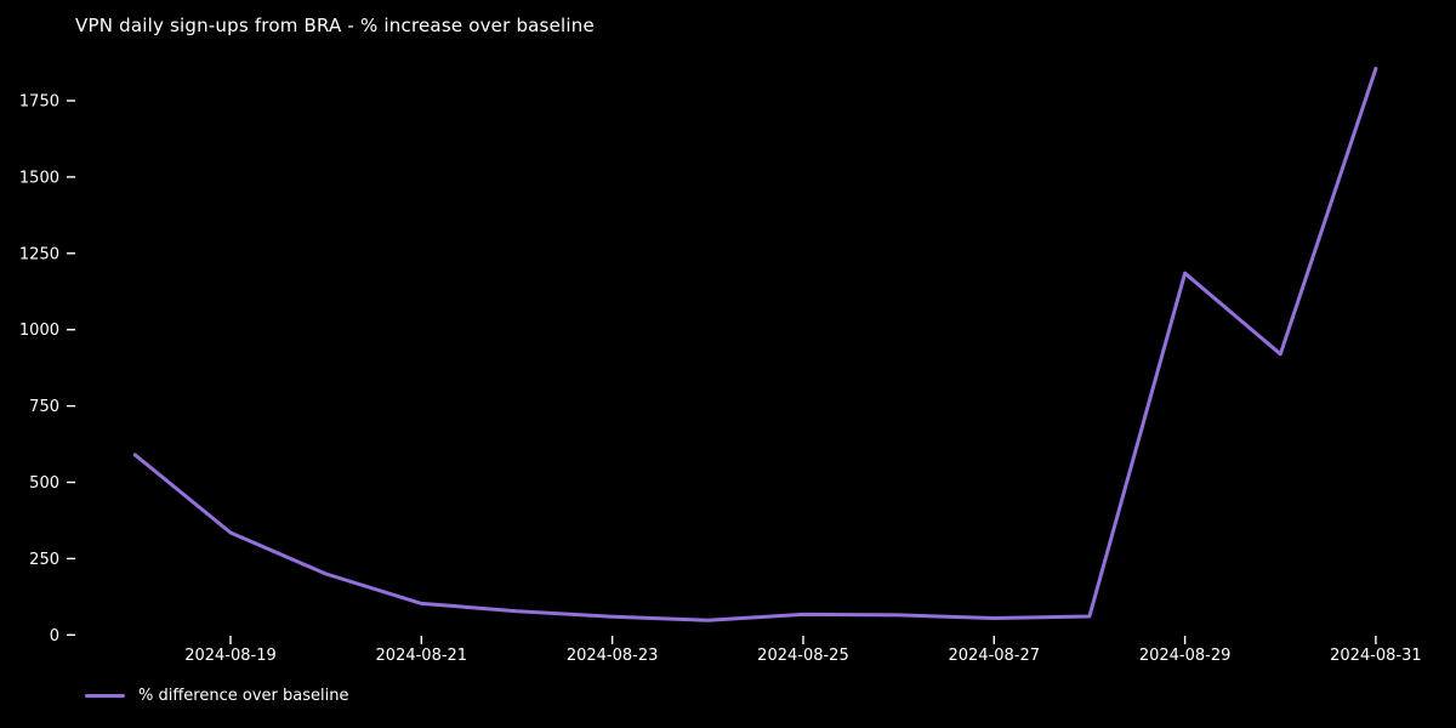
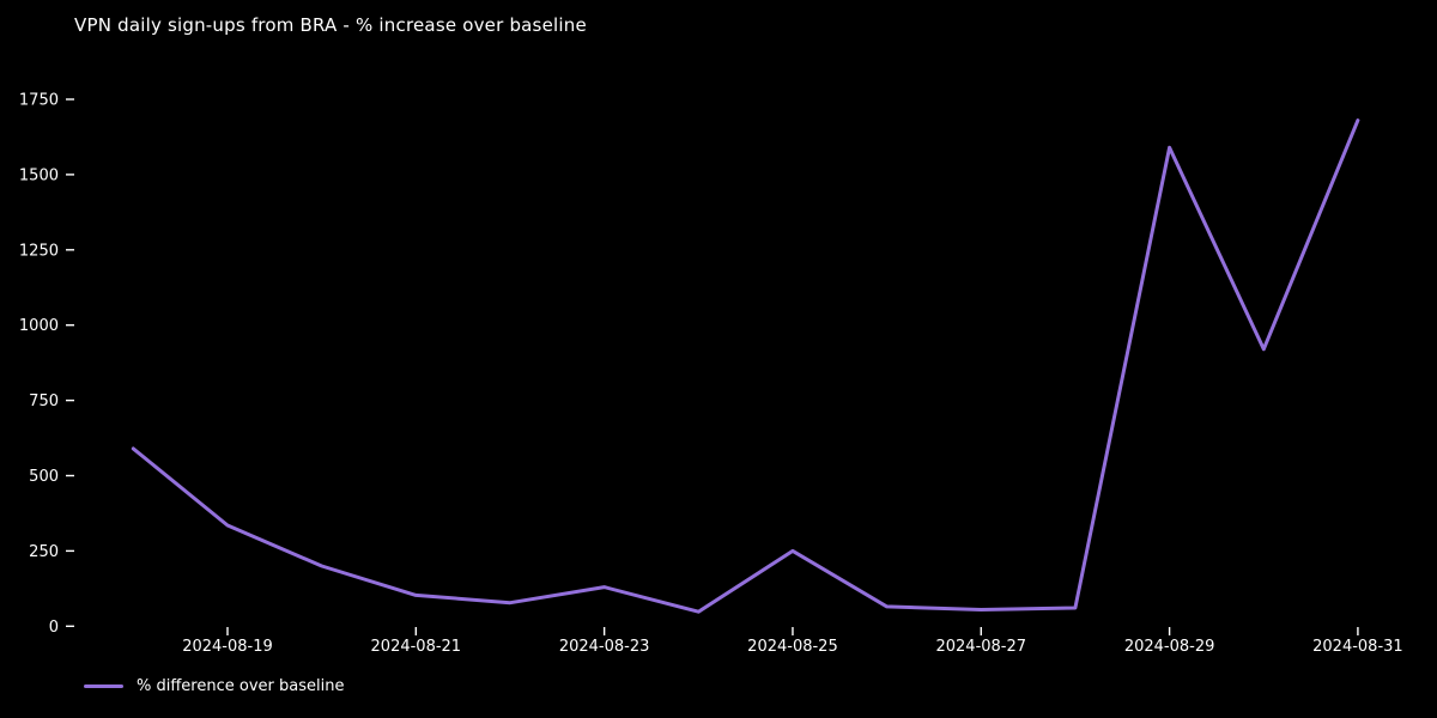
2024-08-23: 60 -> 130
2024-08-25: 70 -> 250
2024-08-29: 1180 -> 1590
2024-08-31: 1860 -> 1680
